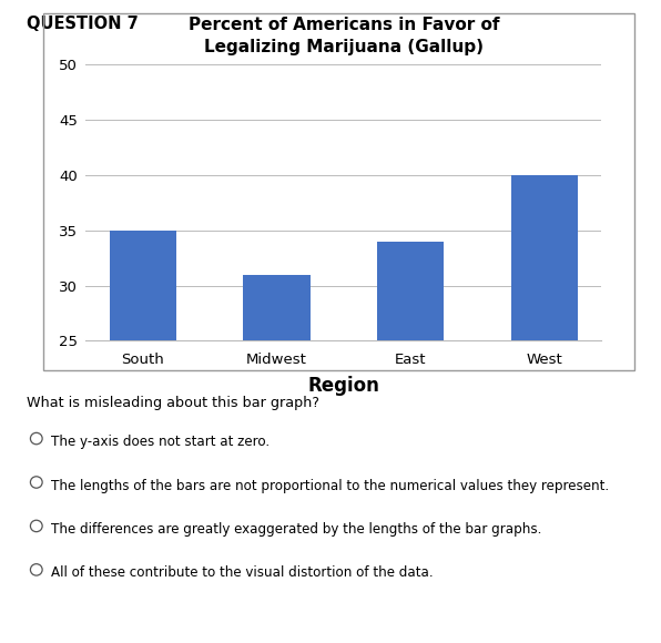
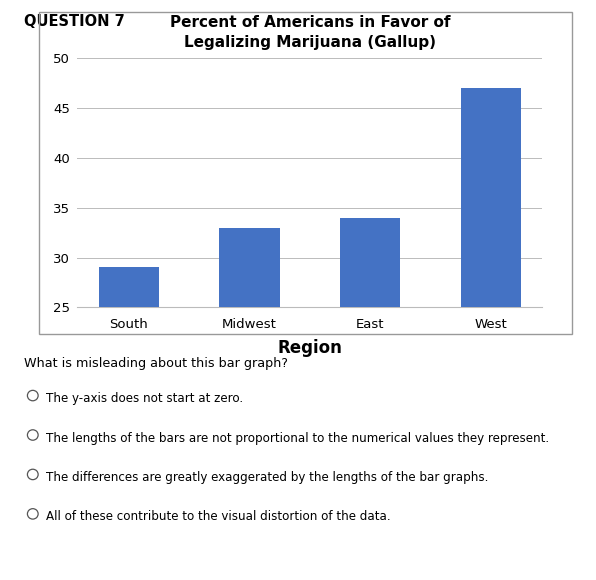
South: 35 -> 29
Midwest: 31 -> 33
West: 40 -> 47
